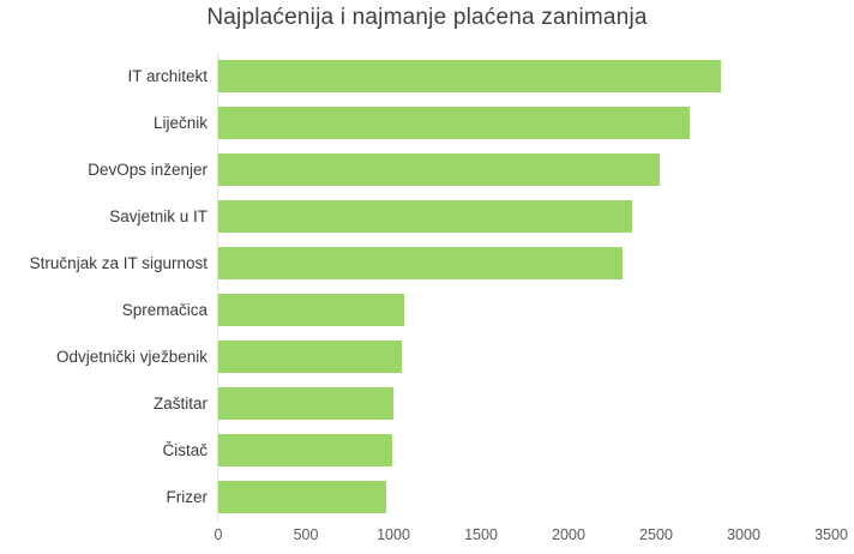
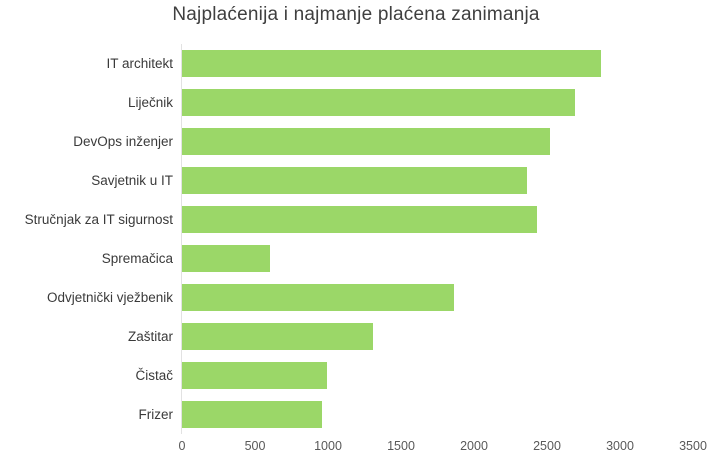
Stručnjak za IT sigurnost: 2310 -> 2430
Spremačica: 1060 -> 600
Odvjetnički vježbenik: 1050 -> 1860
Zaštitar: 1000 -> 1310
